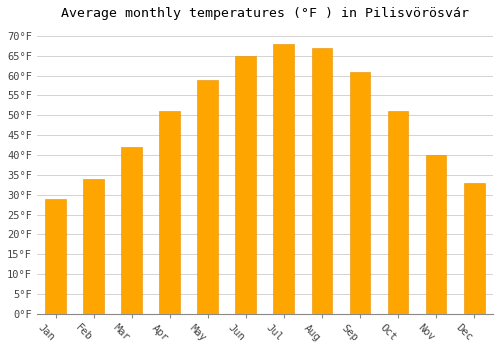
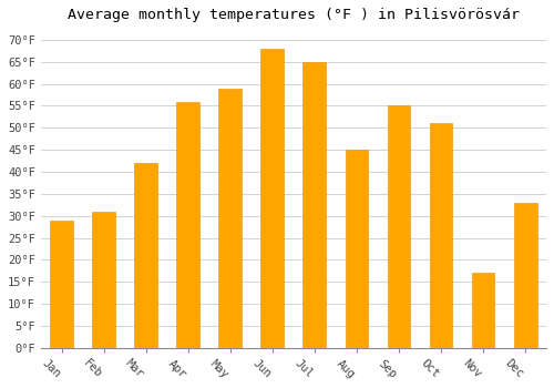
Feb: 34°F -> 31°F
Apr: 51°F -> 56°F
Jun: 65°F -> 68°F
Jul: 68°F -> 65°F
Aug: 67°F -> 45°F
Sep: 61°F -> 55°F
Nov: 40°F -> 17°F
